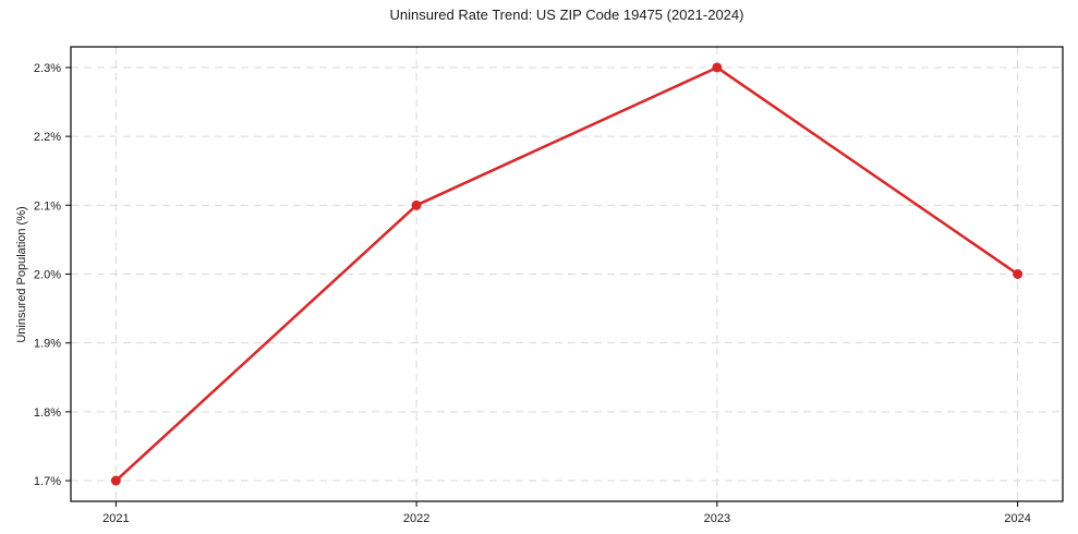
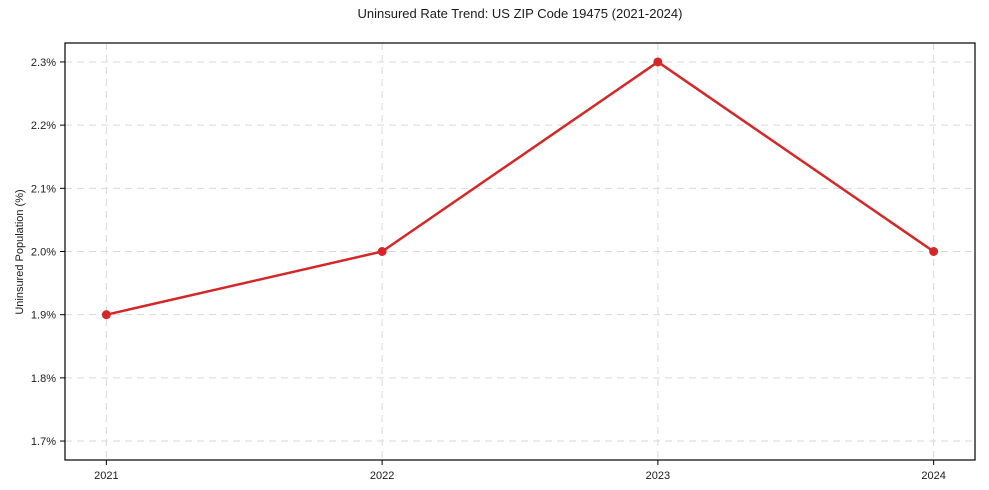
2021: 1.7% -> 1.9%
2022: 2.1% -> 2.0%
